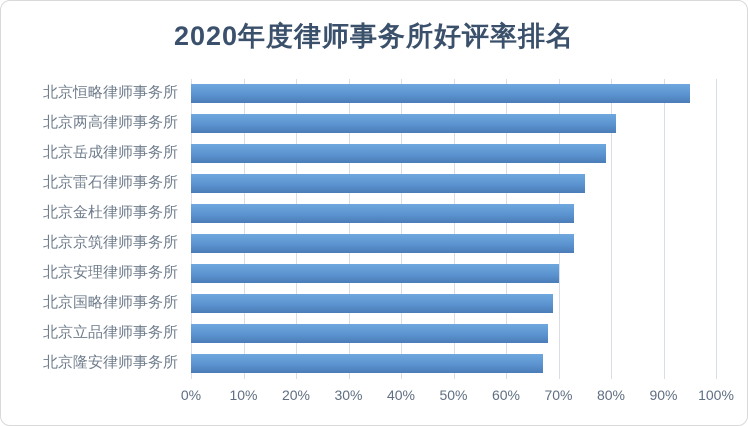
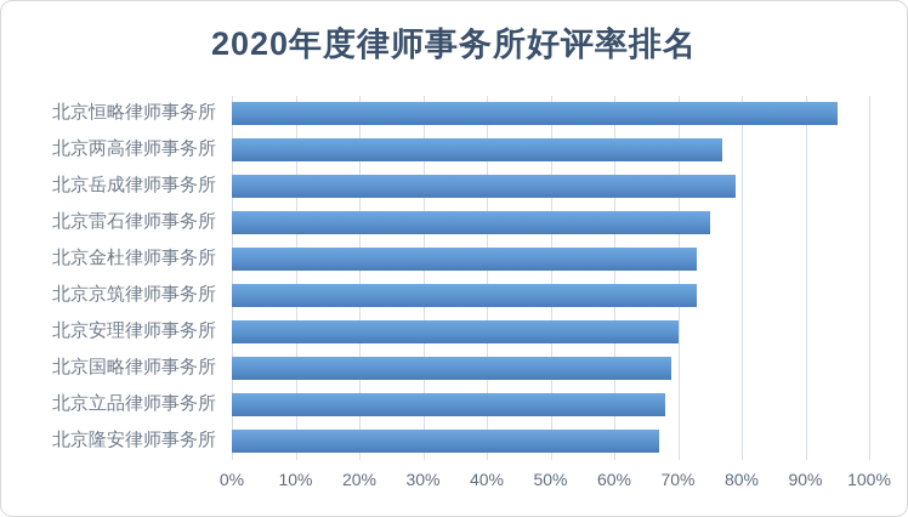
北京两高律师事务所: 81% -> 77%
